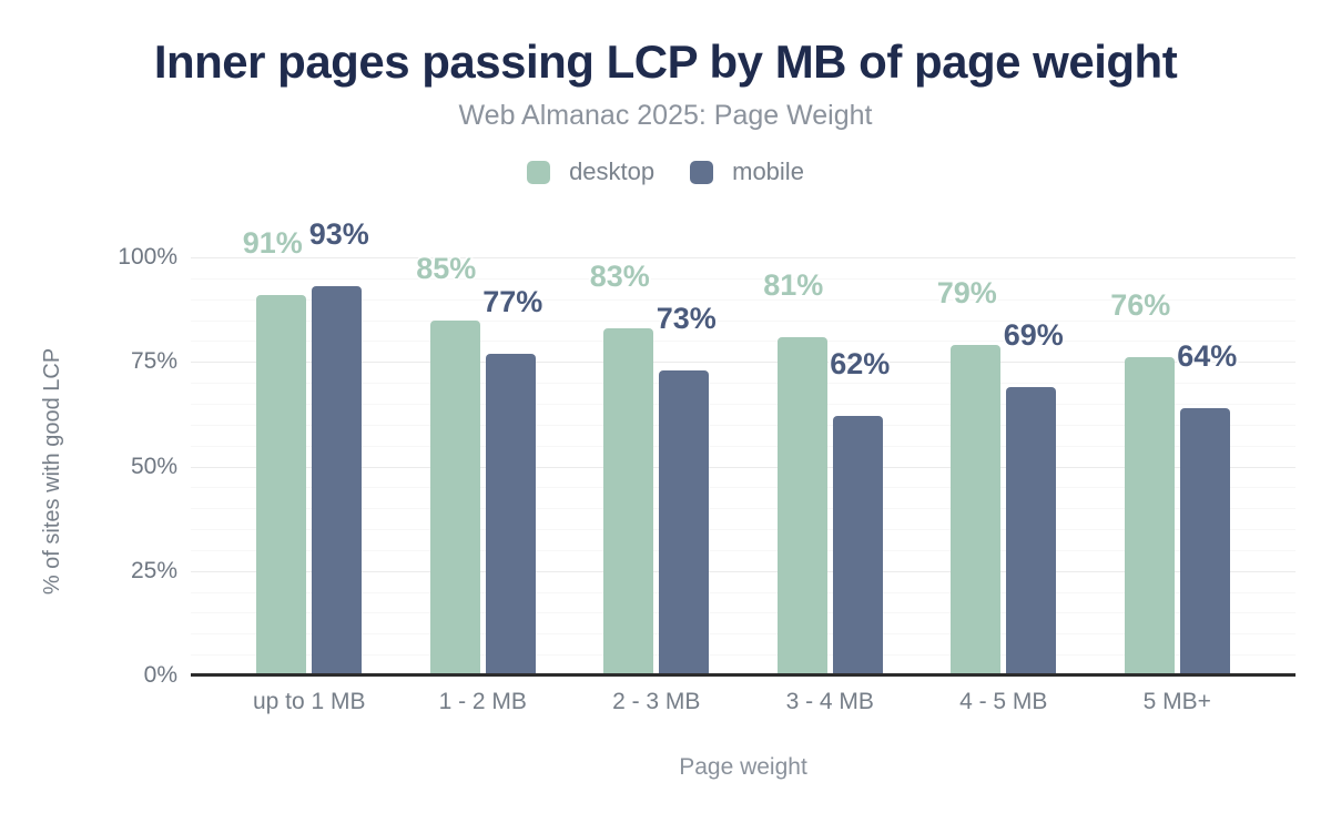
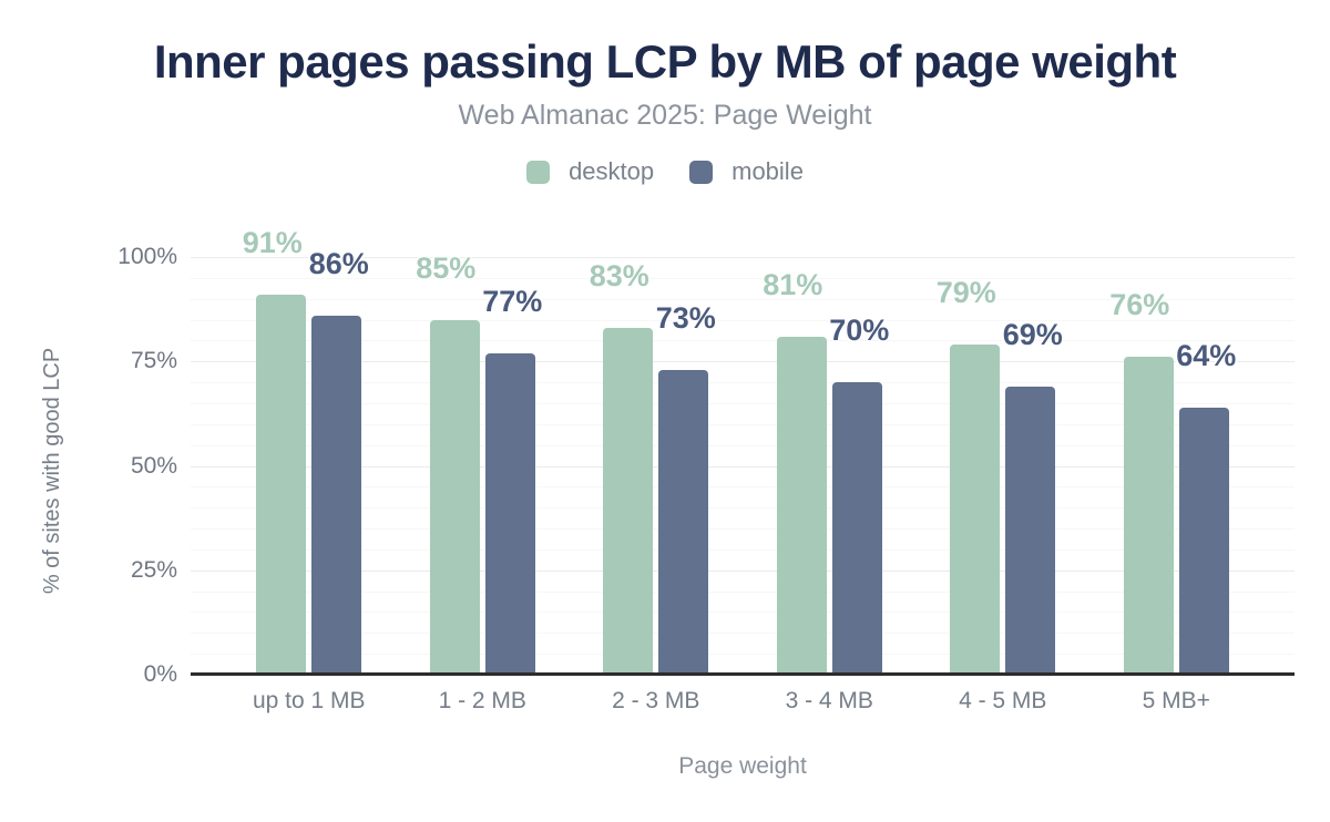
mobile/up to 1 MB: 93% -> 86%
mobile/3 - 4 MB: 62% -> 70%
